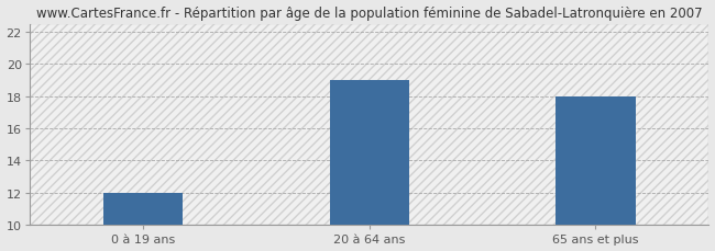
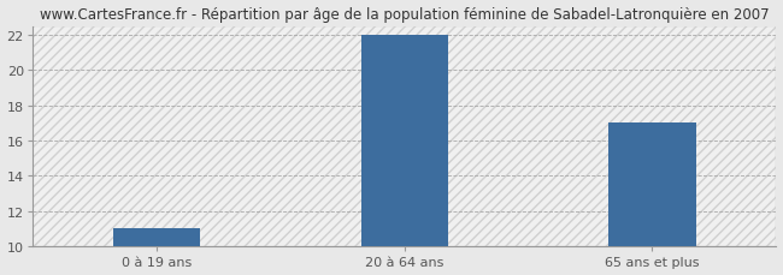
0 à 19 ans: 12 -> 11
20 à 64 ans: 19 -> 22
65 ans et plus: 18 -> 17
